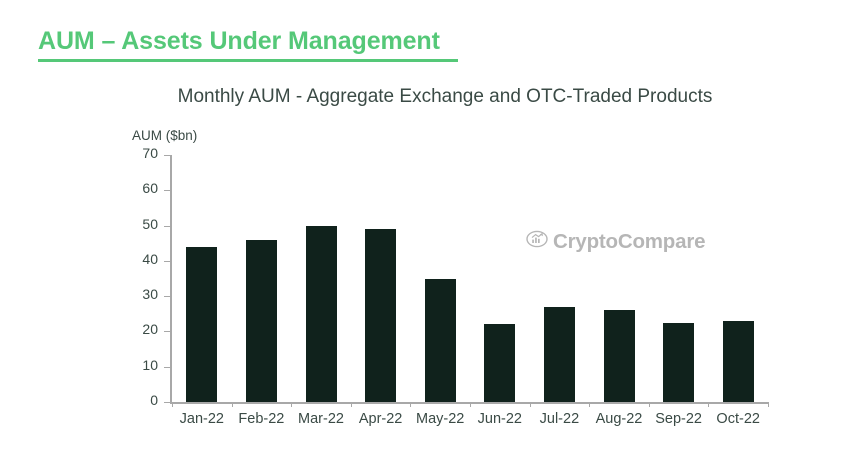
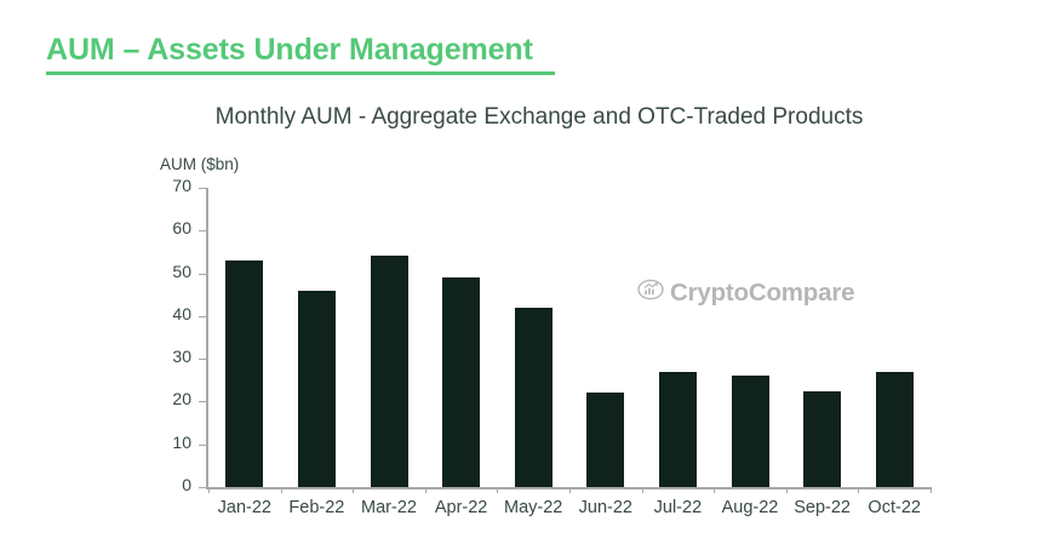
Jan-22: 44 -> 53
Mar-22: 50 -> 54
May-22: 35 -> 42
Oct-22: 23 -> 27
